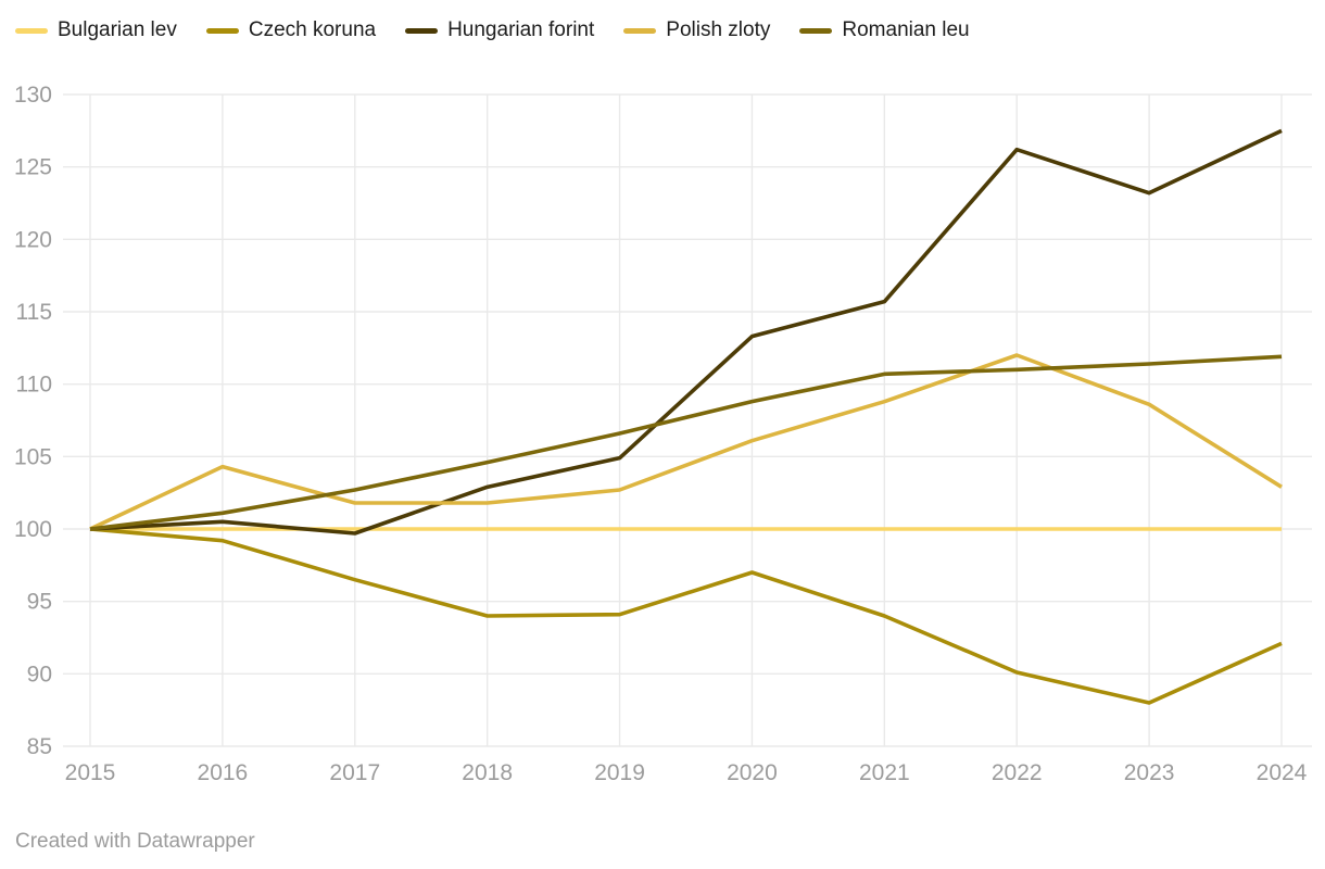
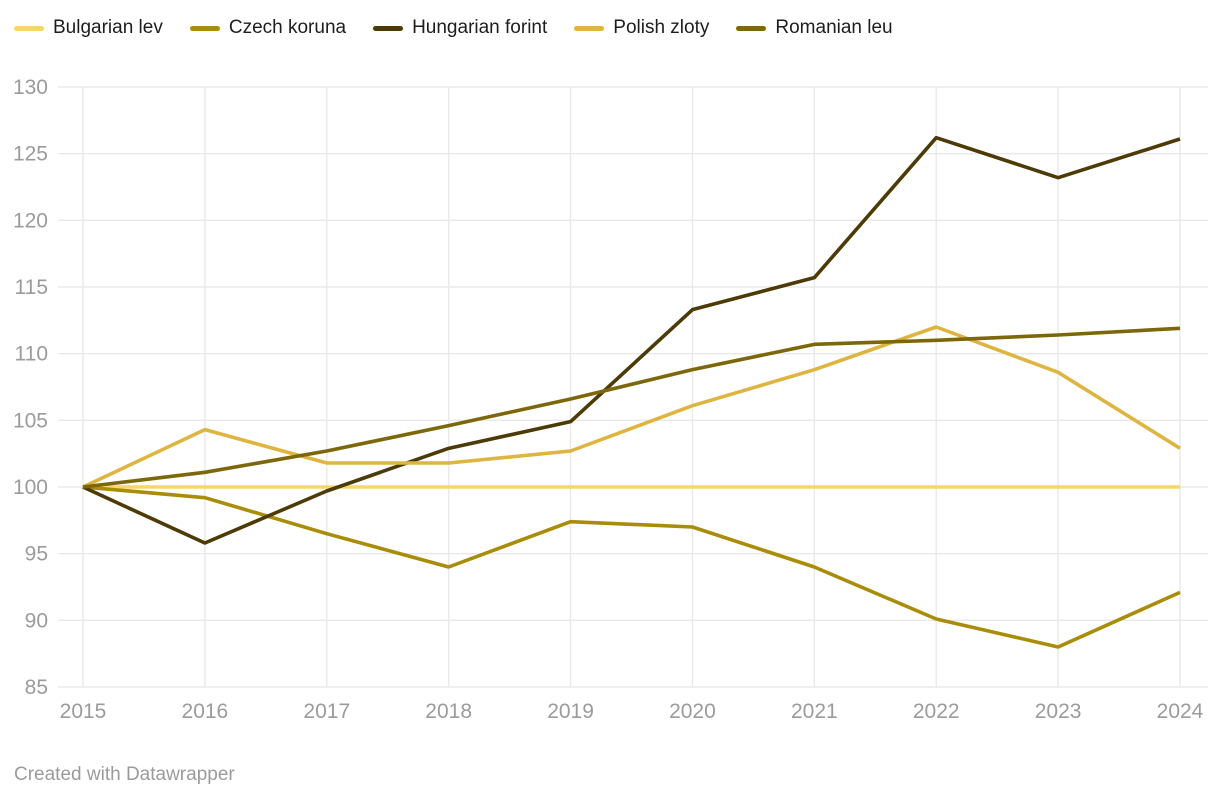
Hungarian forint/2016: 100.5 -> 95.8
Czech koruna/2019: 94.1 -> 97.4
Hungarian forint/2024: 127.5 -> 126.1
